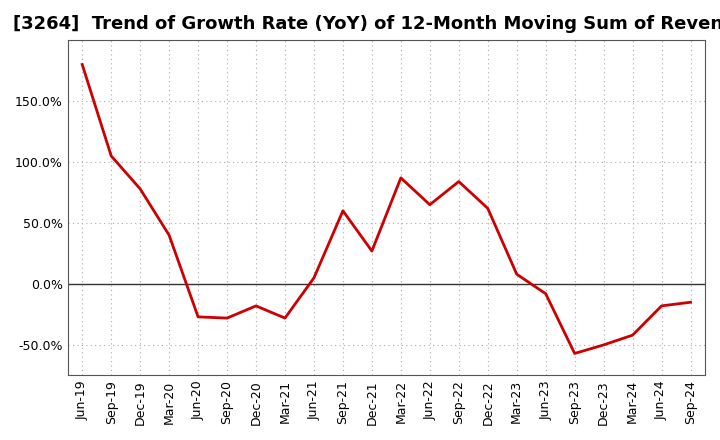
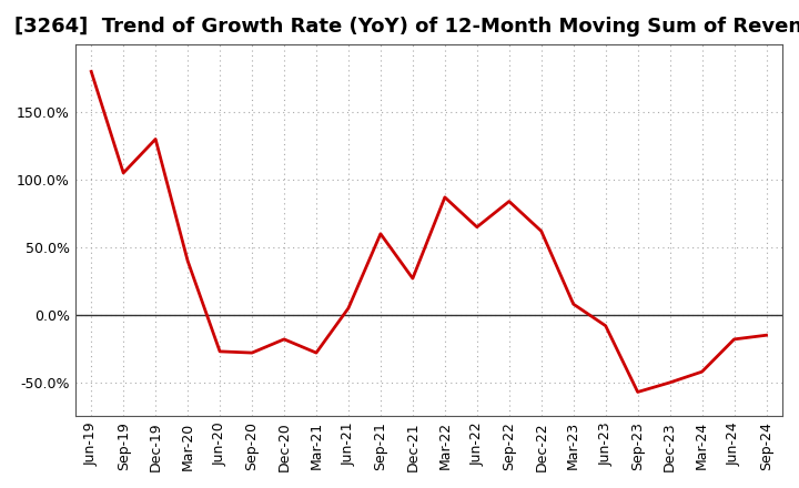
Dec-19: 78% -> 130%
